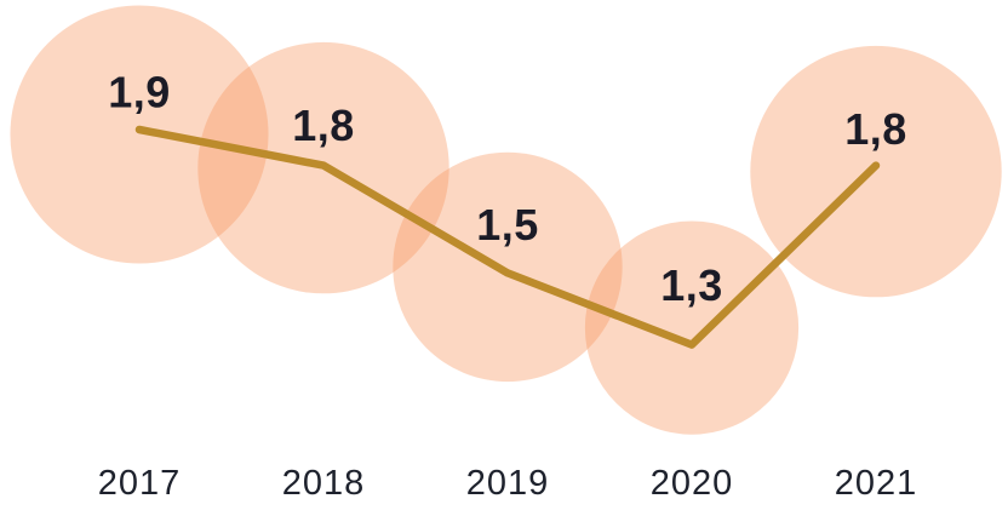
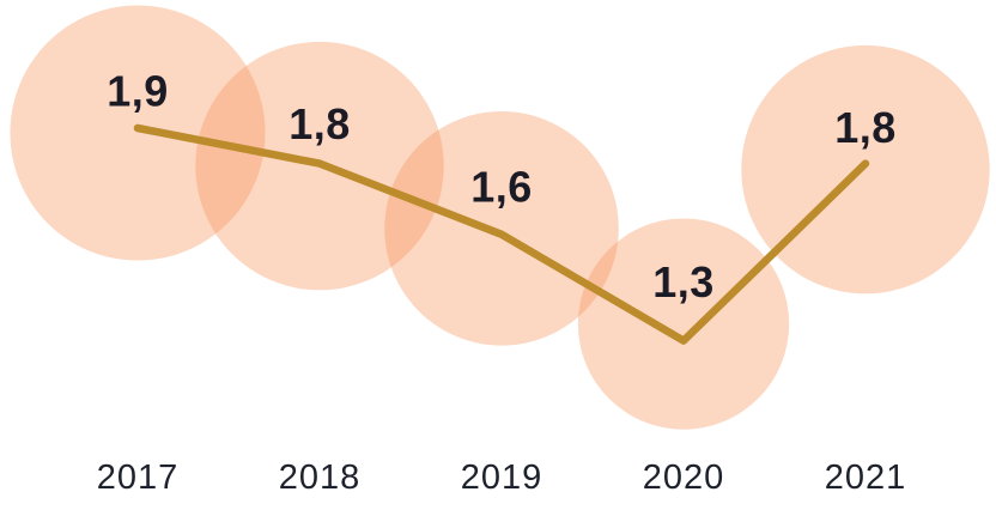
2019: 1,5 -> 1,6
